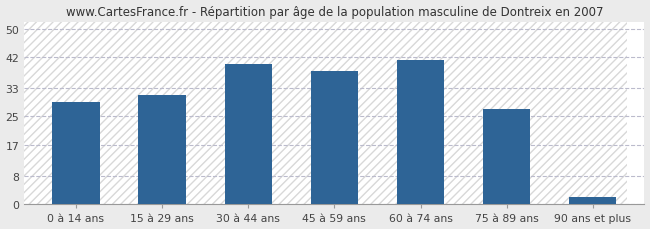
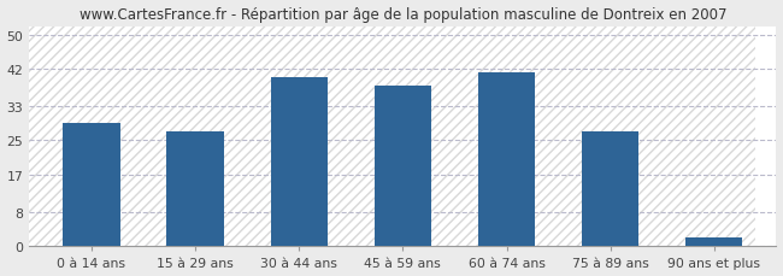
15 à 29 ans: 31 -> 27
